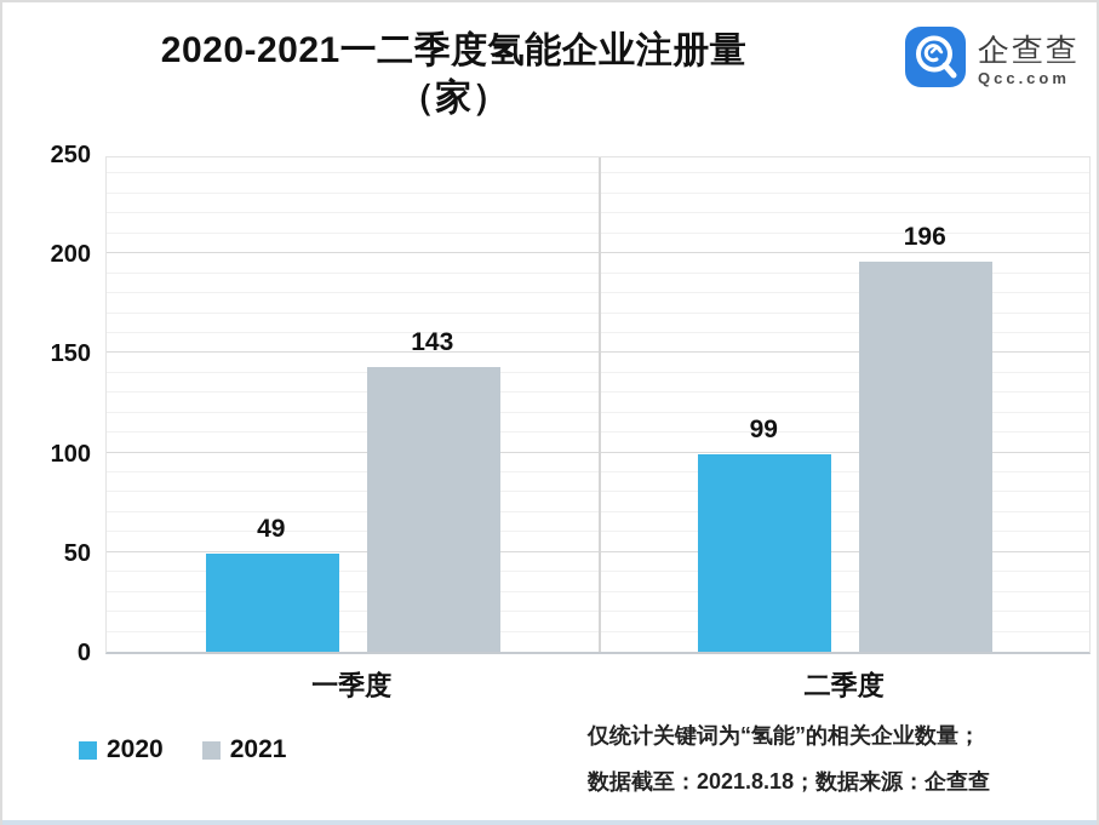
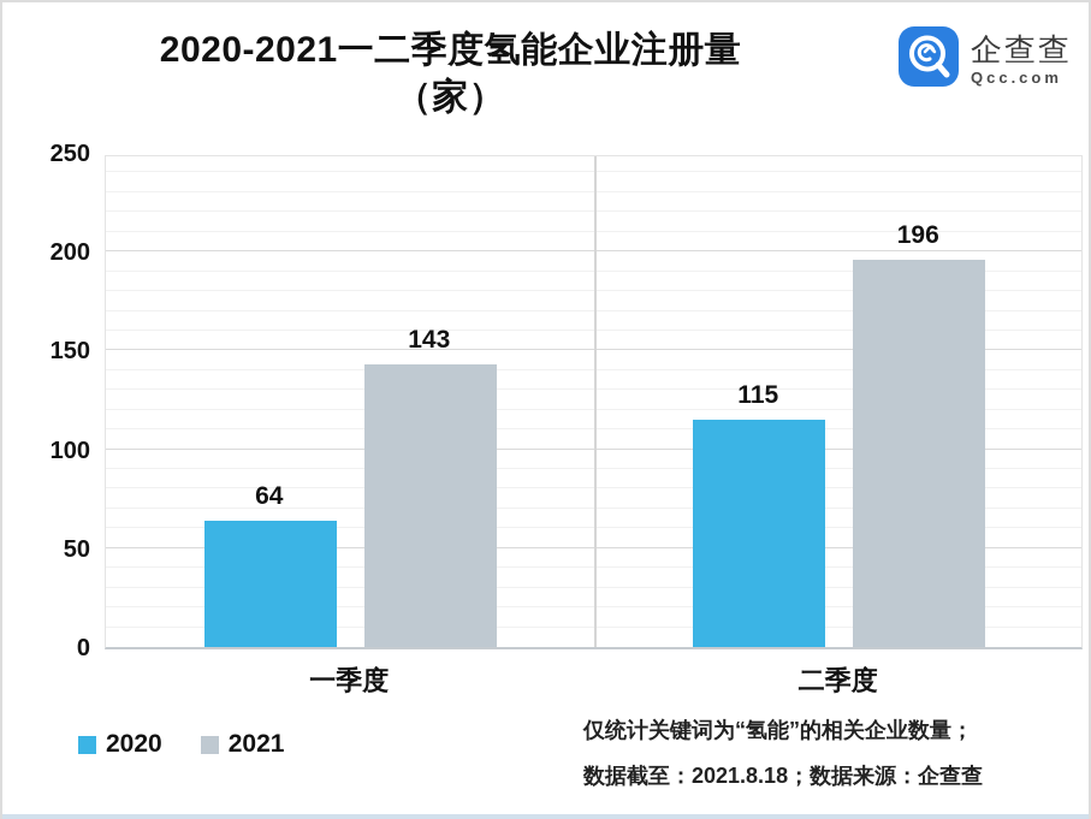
2020/一季度: 49 -> 64
2020/二季度: 99 -> 115
